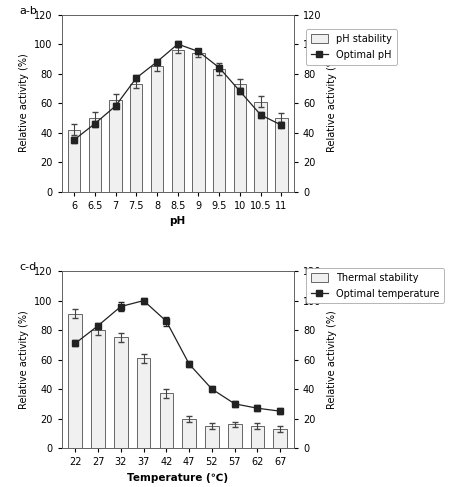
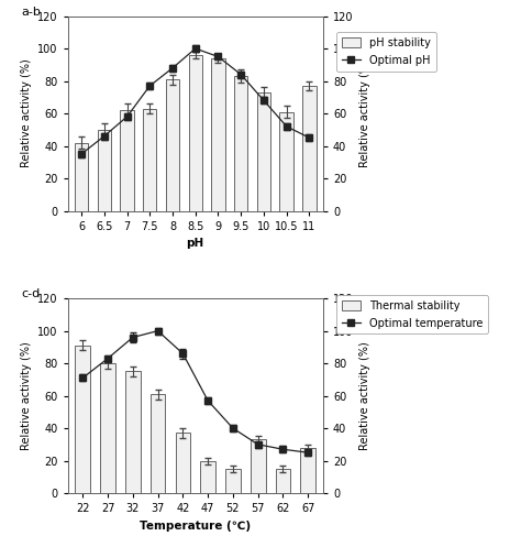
pH stability/7.5: 73 -> 63
pH stability/8: 85 -> 81
pH stability/11: 50 -> 77
Thermal stability/57: 16 -> 33
Thermal stability/67: 13 -> 28
